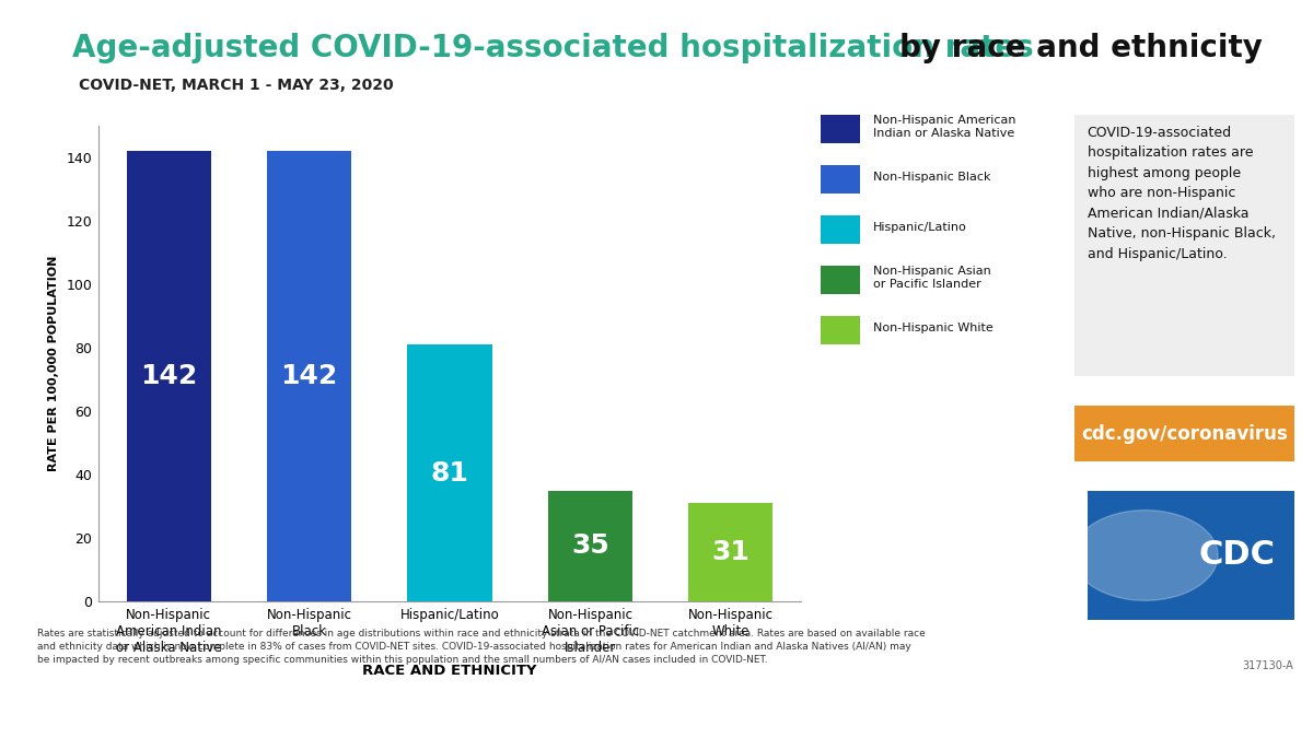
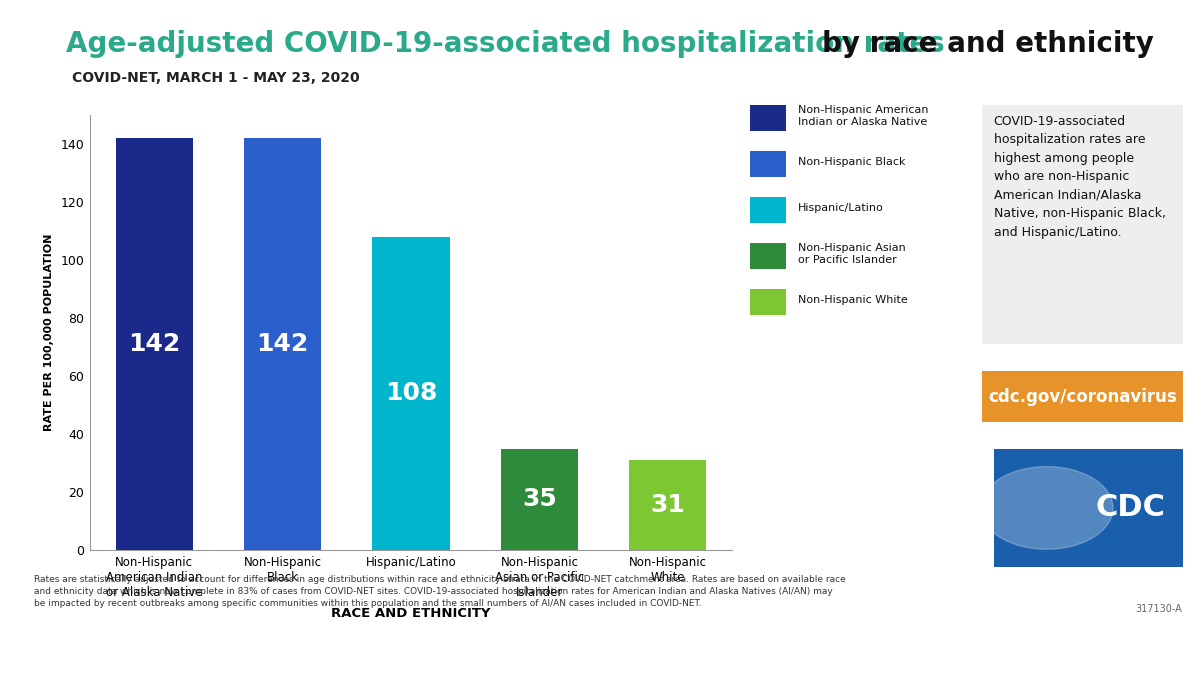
Hispanic/Latino: 81 -> 108
